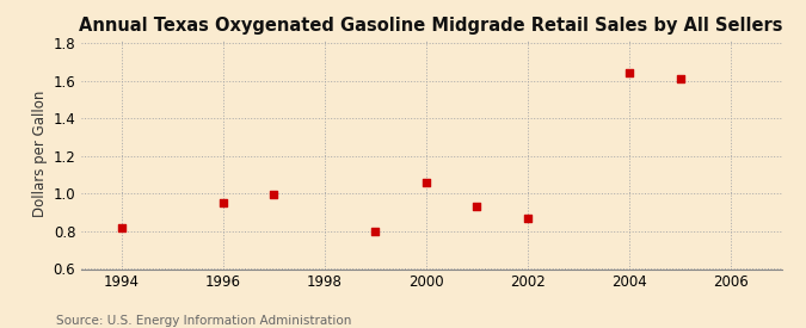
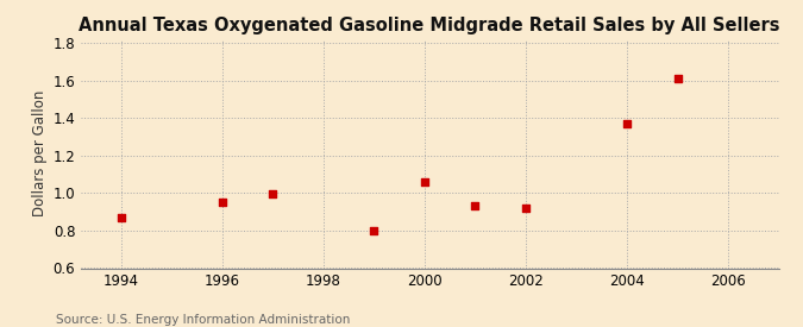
1994: 0.82 -> 0.87
2002: 0.87 -> 0.92
2004: 1.64 -> 1.37
